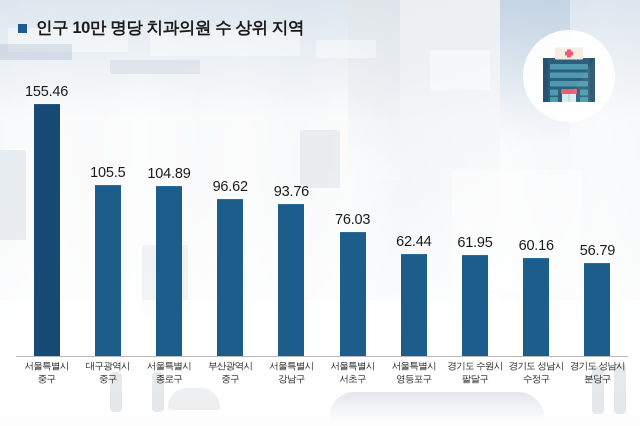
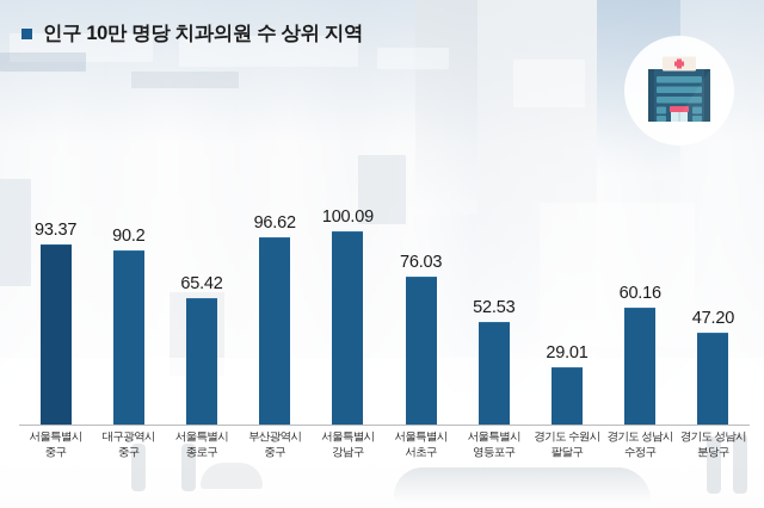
서울특별시 중구: 155.46 -> 93.37
대구광역시 중구: 105.5 -> 90.2
서울특별시 종로구: 104.89 -> 65.42
서울특별시 강남구: 93.76 -> 100.09
서울특별시 영등포구: 62.44 -> 52.53
경기도 수원시 팔달구: 61.95 -> 29.01
경기도 성남시 분당구: 56.79 -> 47.20
